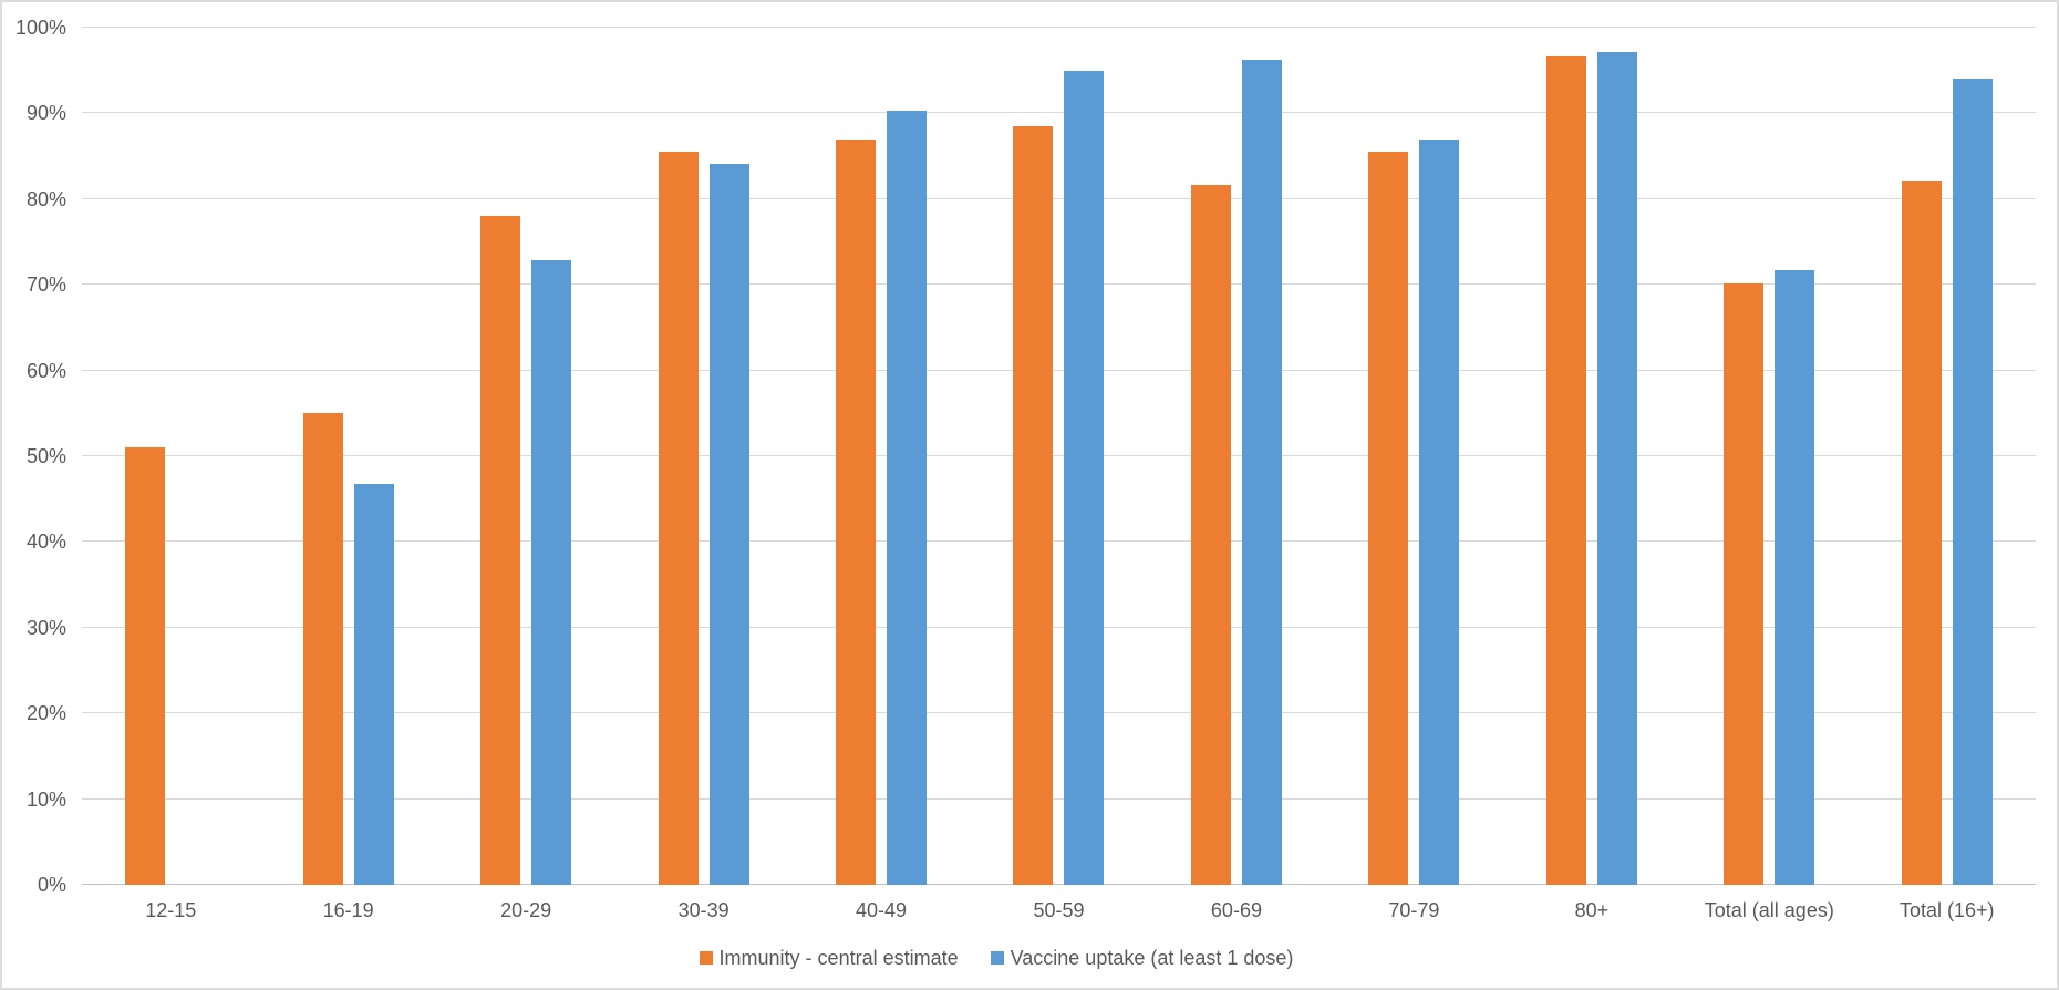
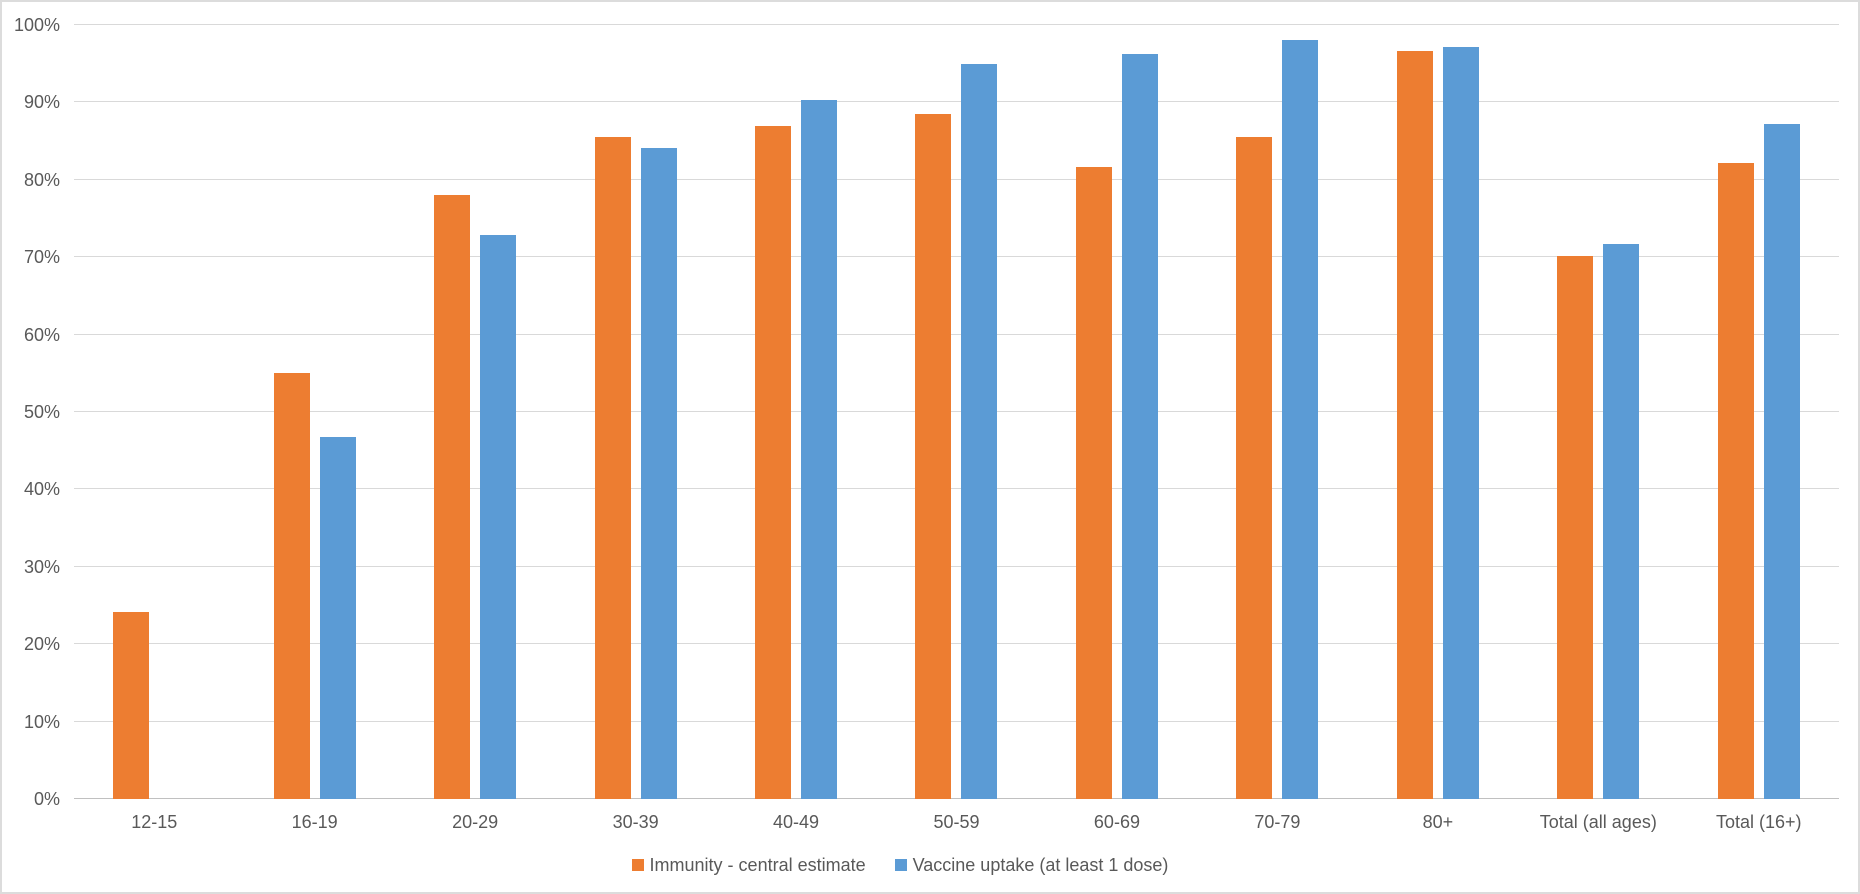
Immunity - central estimate/12-15: 51% -> 24%
Vaccine uptake (at least 1 dose)/70-79: 87% -> 98%
Vaccine uptake (at least 1 dose)/Total (16+): 94% -> 87%
